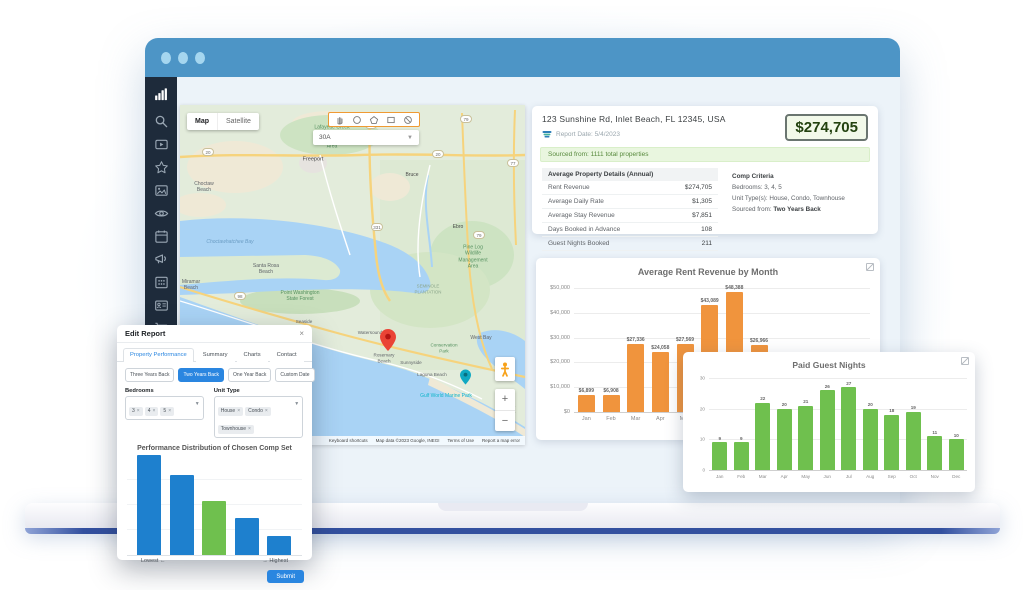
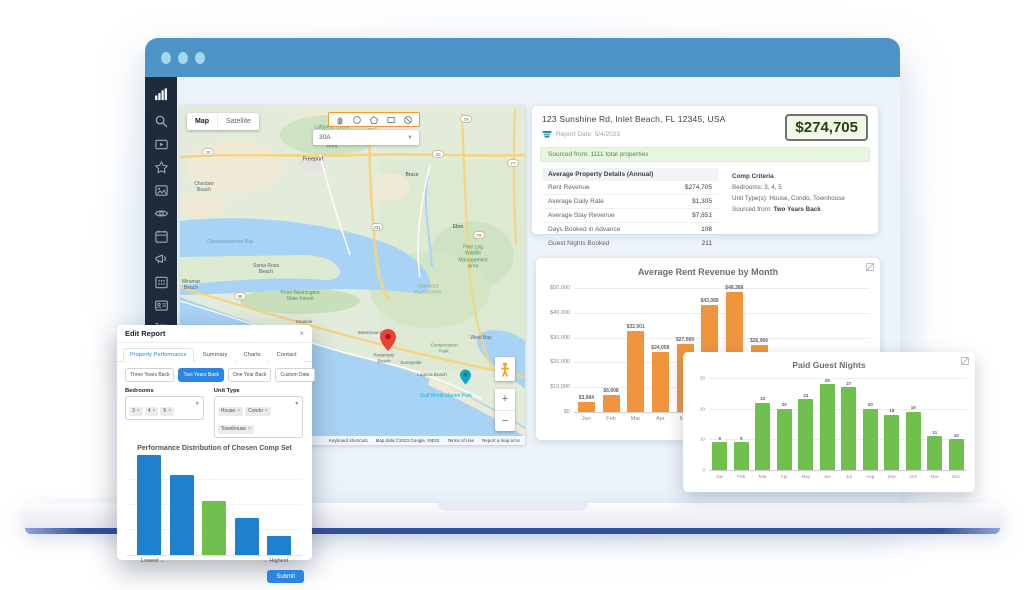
Average Rent Revenue by Month/Jan: $6,899 -> $3,984
Average Rent Revenue by Month/Mar: $27,336 -> $32,501
Paid Guest Nights/May: 21 -> 23
Paid Guest Nights/Jun: 26 -> 28
